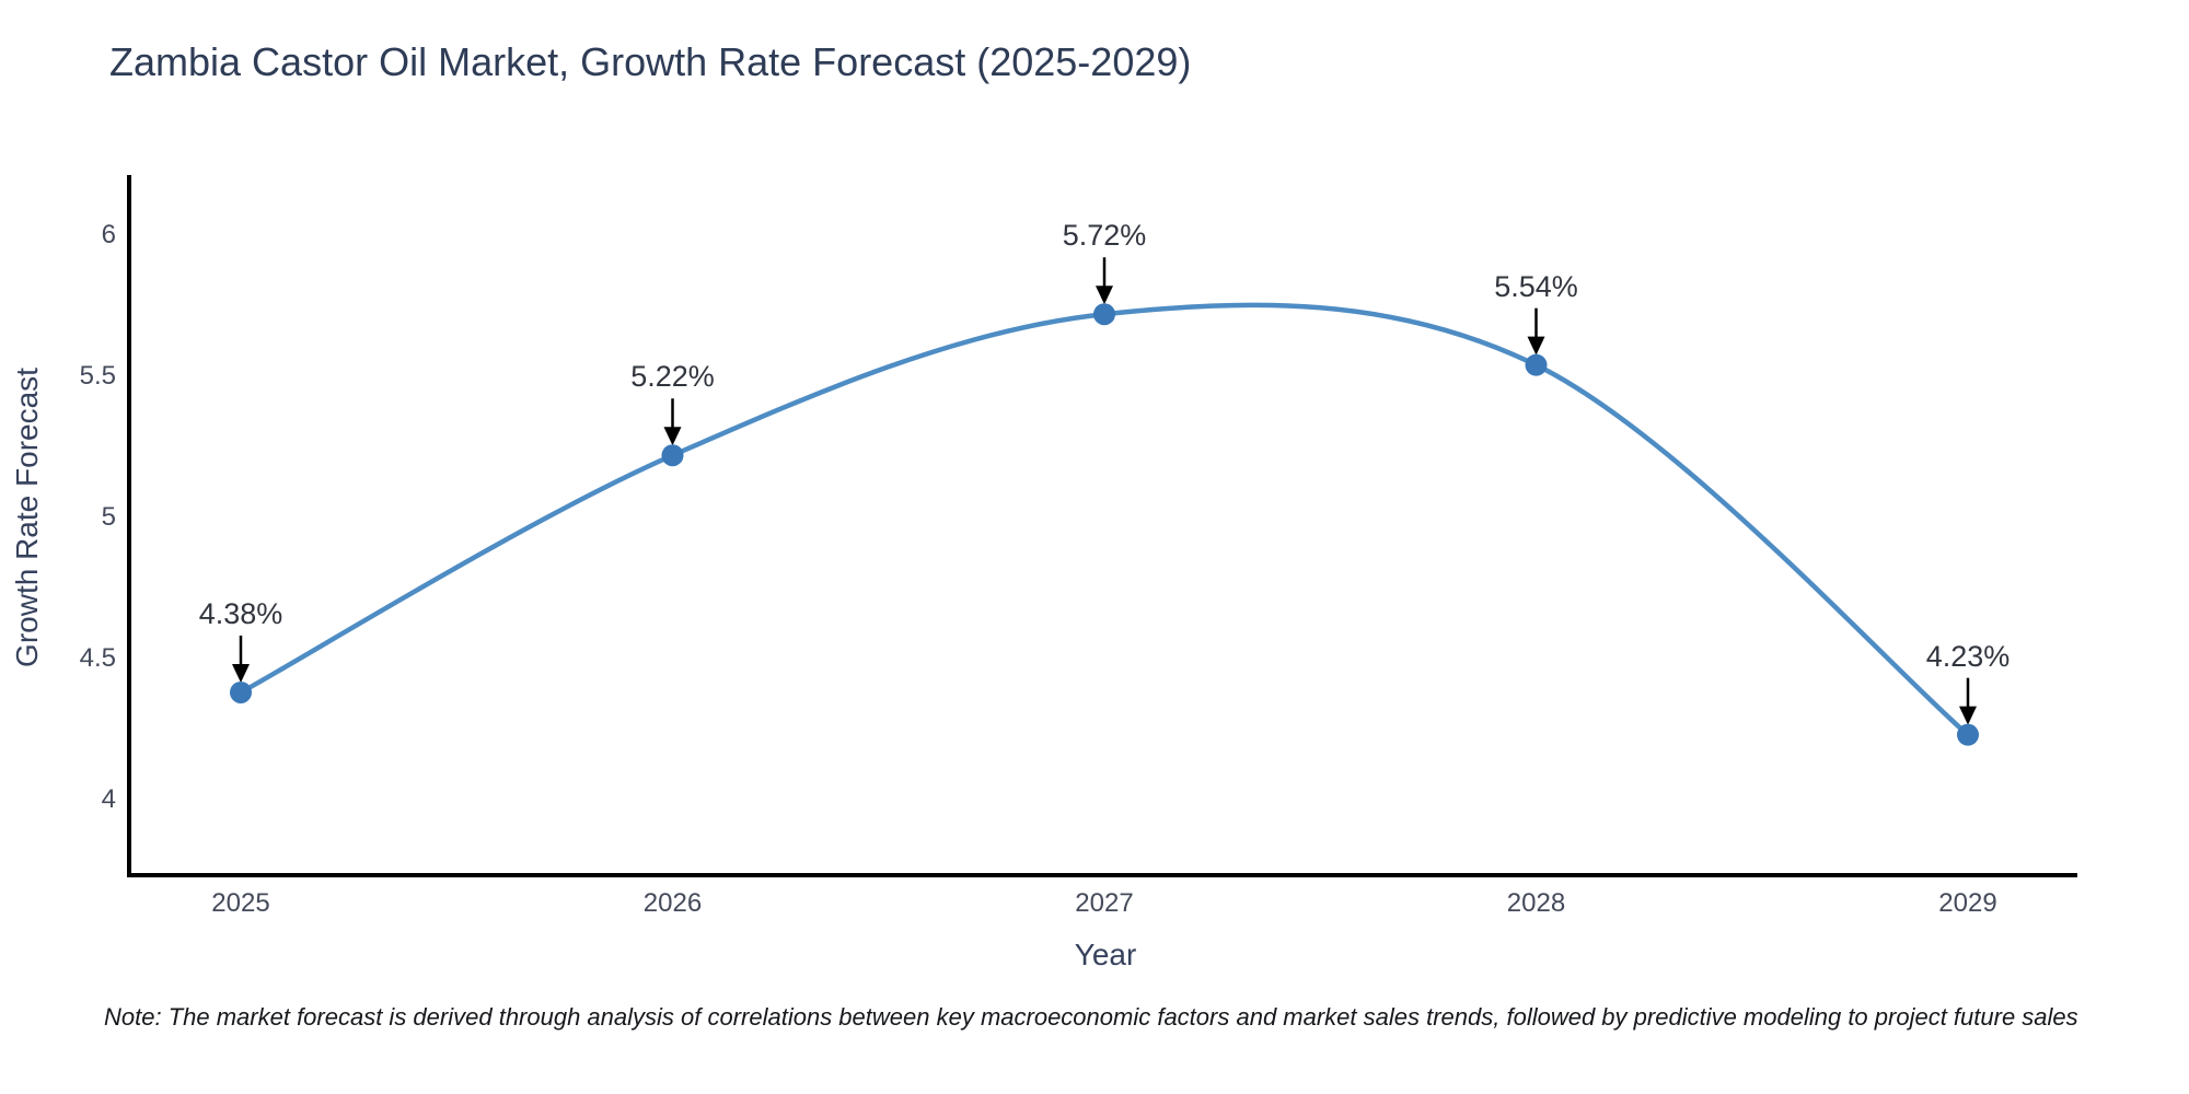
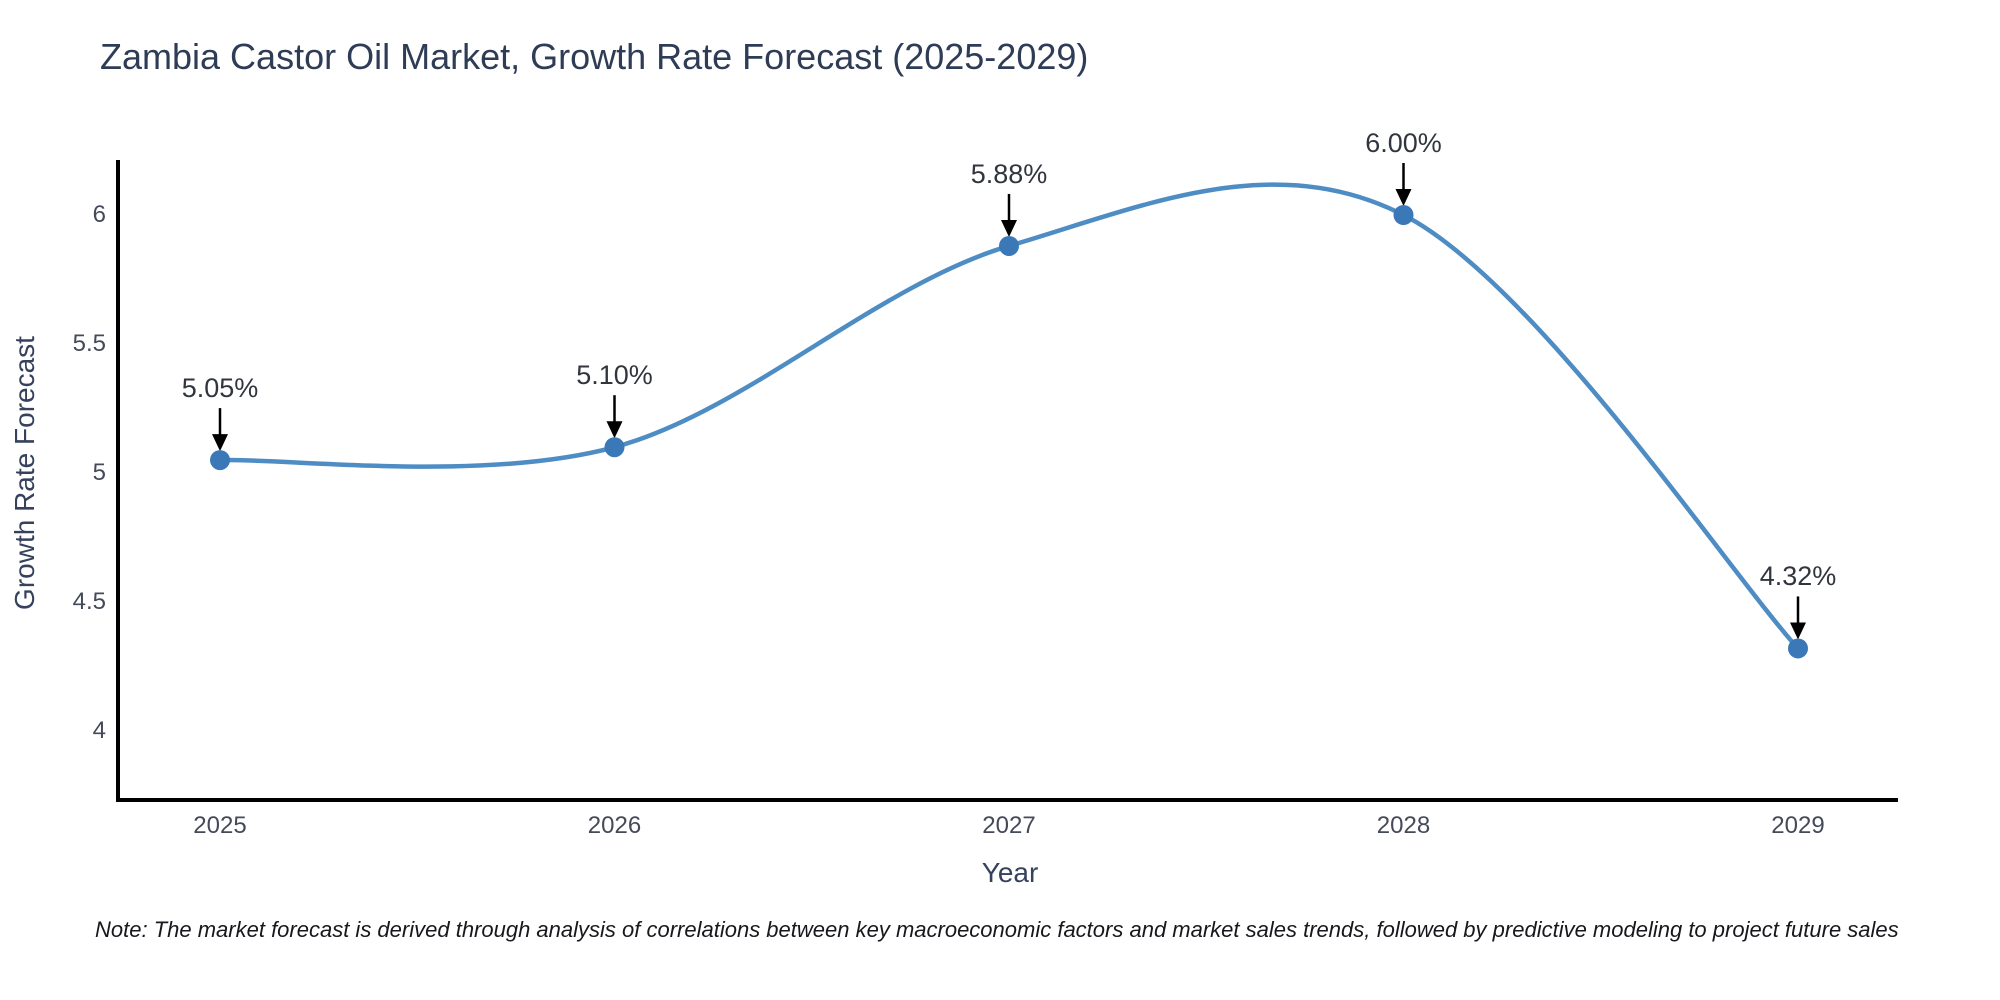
2025: 4.38% -> 5.05%
2026: 5.22% -> 5.10%
2027: 5.72% -> 5.88%
2028: 5.54% -> 6.00%
2029: 4.23% -> 4.32%
